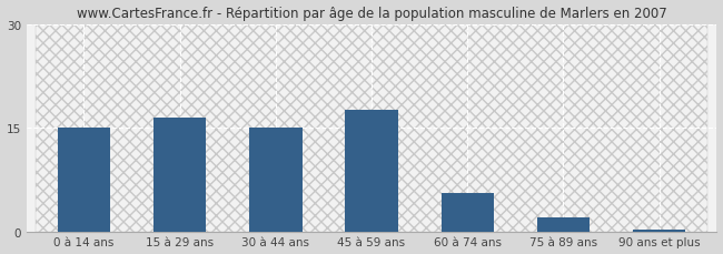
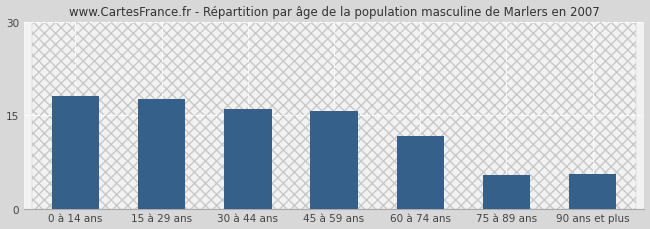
0 à 14 ans: 15.0 -> 18.0
15 à 29 ans: 16.5 -> 17.6
30 à 44 ans: 15.0 -> 16.0
45 à 59 ans: 17.5 -> 15.6
60 à 74 ans: 5.5 -> 11.6
75 à 89 ans: 2.0 -> 5.4
90 ans et plus: 0.3 -> 5.6
